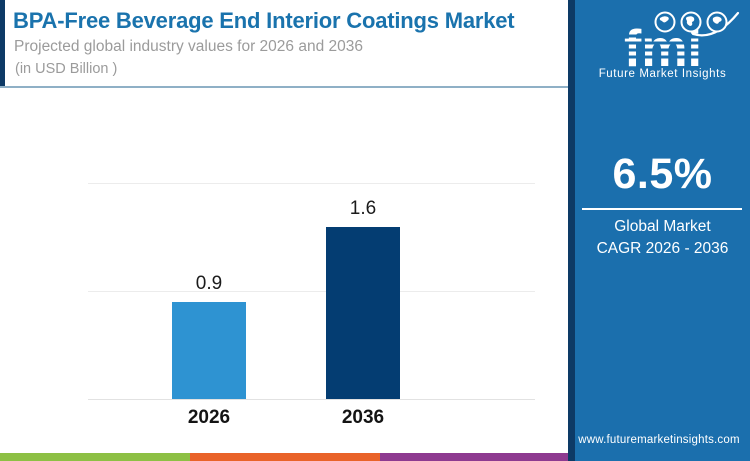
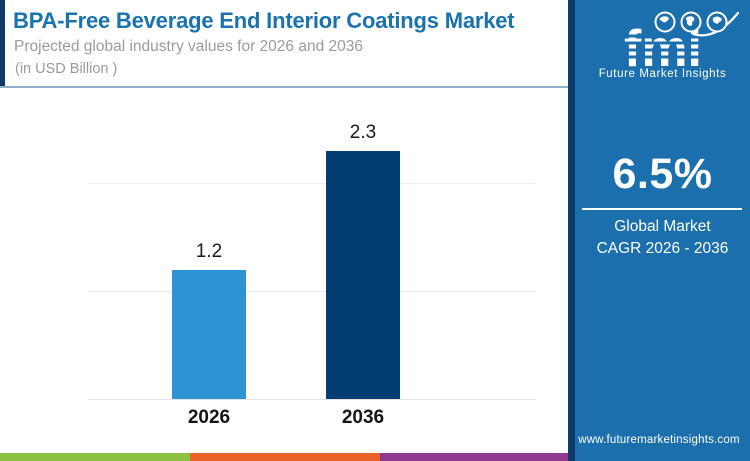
2026: 0.9 -> 1.2
2036: 1.6 -> 2.3
